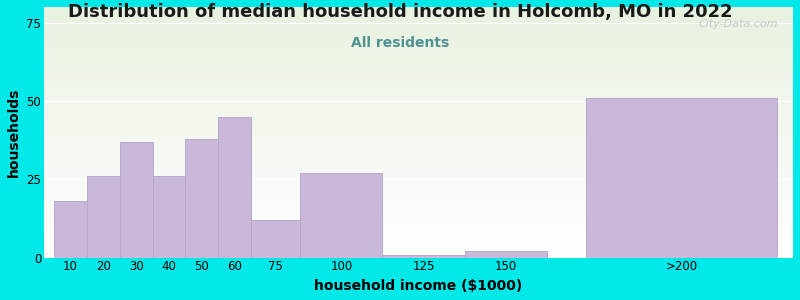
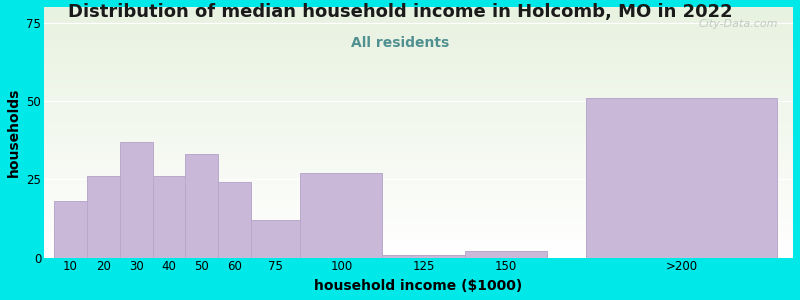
50: 38 -> 33
60: 45 -> 24
